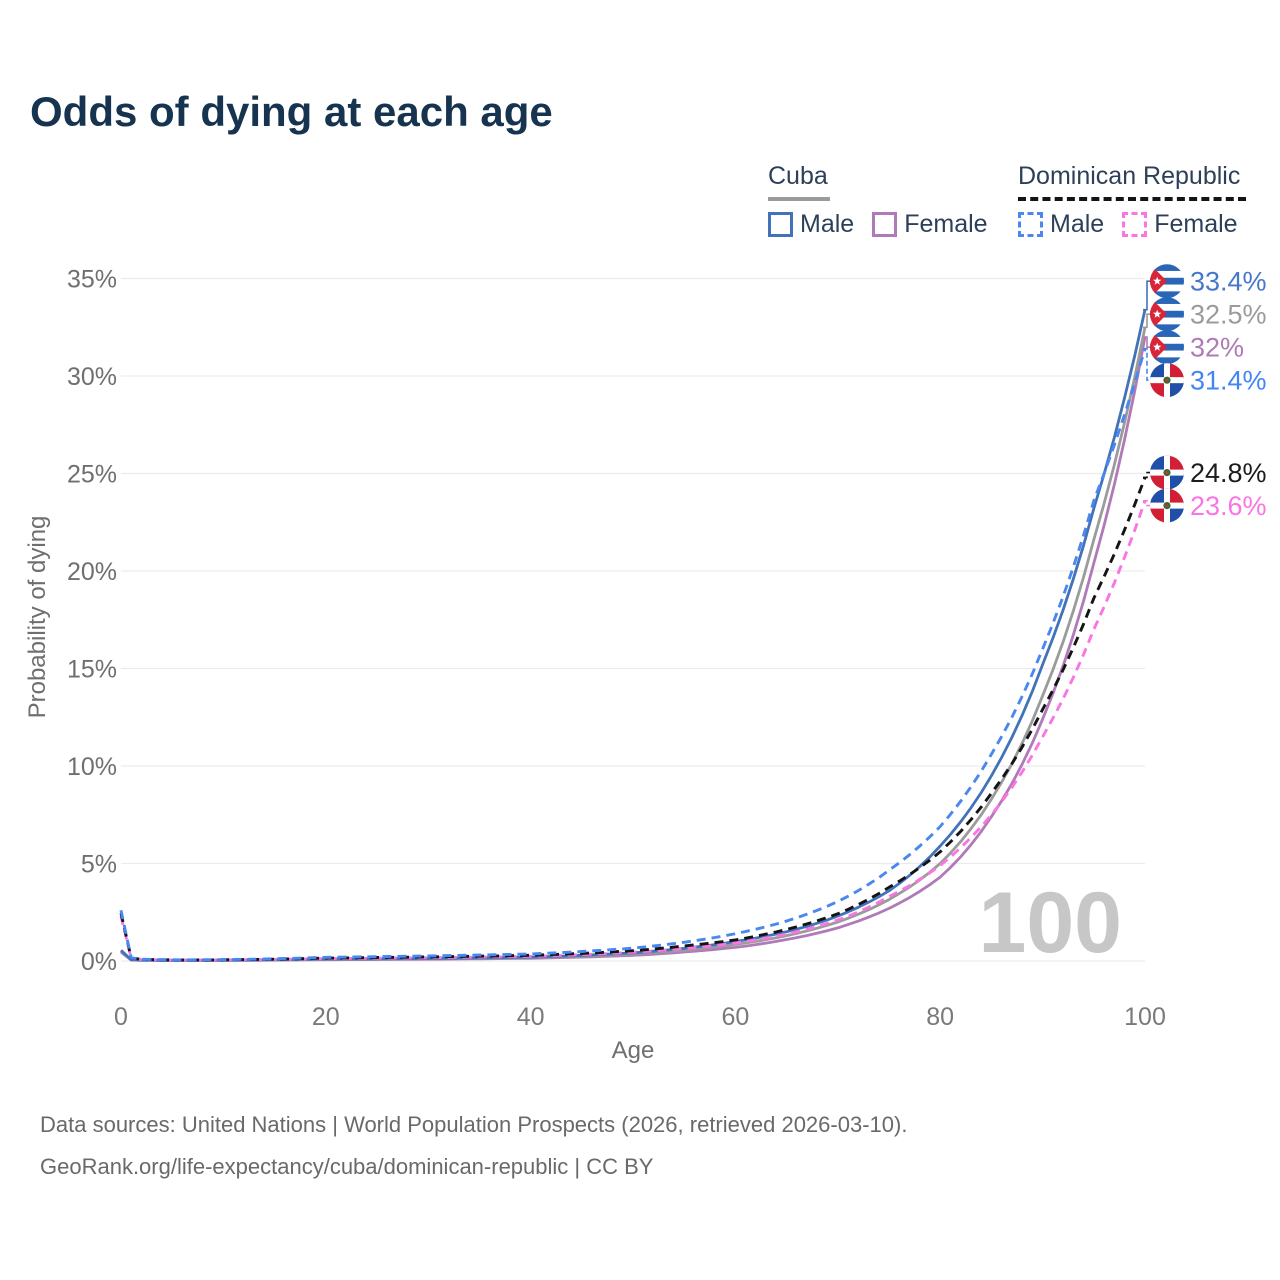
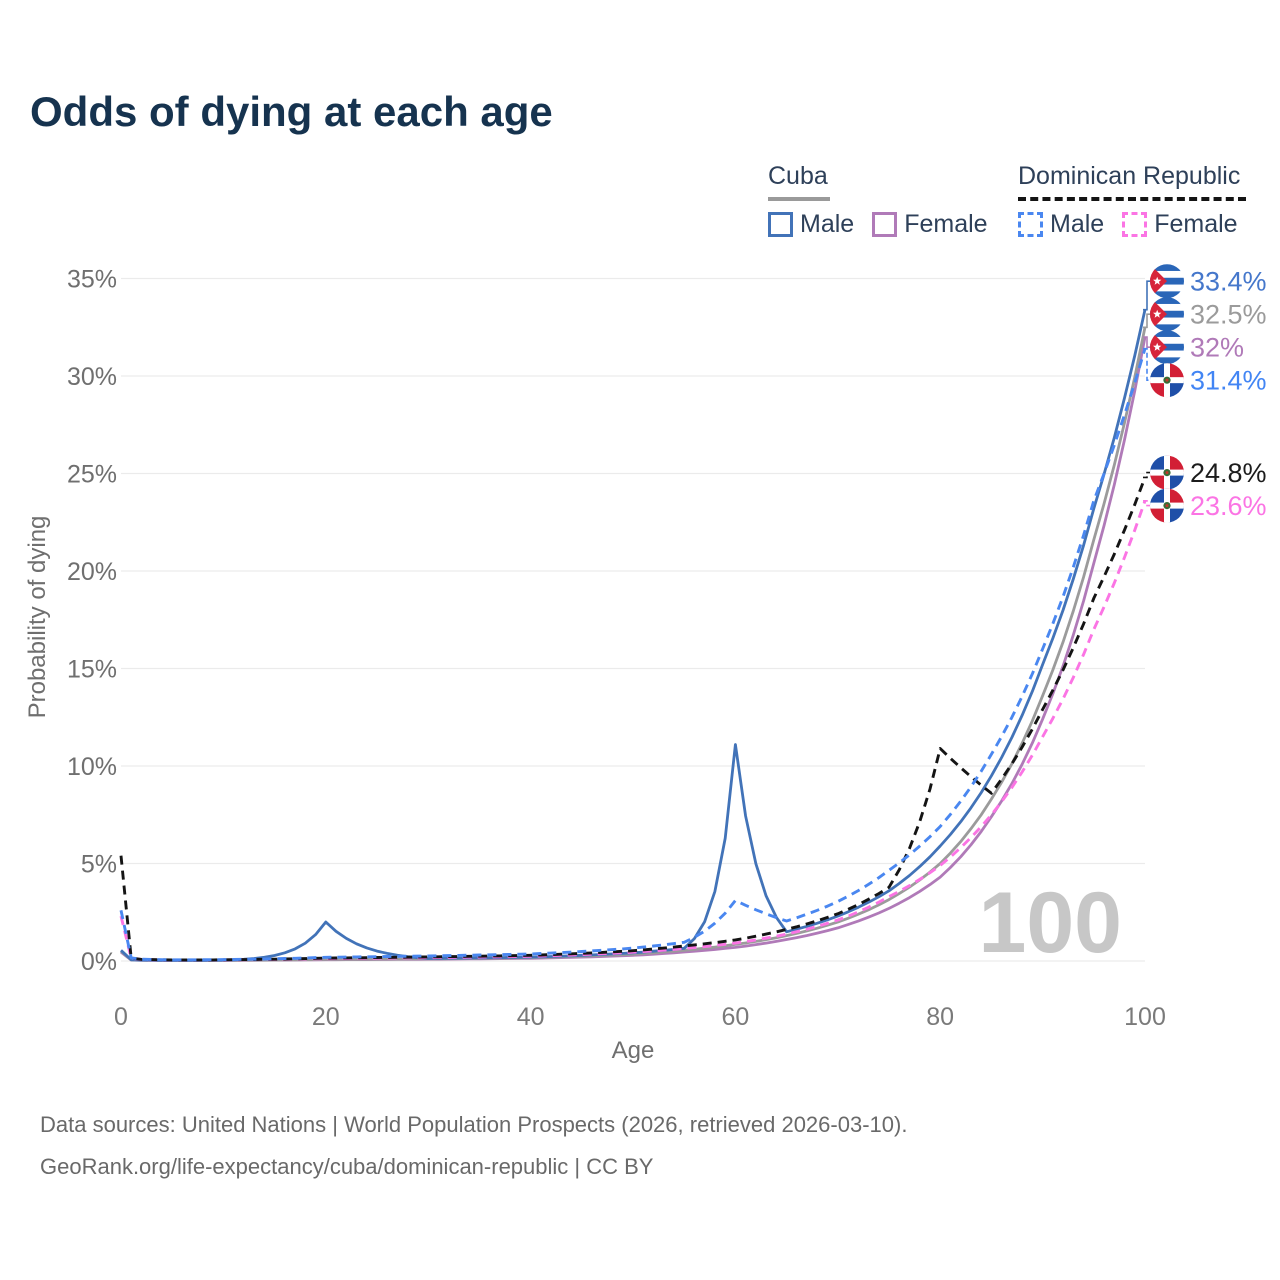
Dominican Republic/0: 2.5% -> 5.4%
Cuba Male/20: 0.1% -> 2.0%
Cuba Male/60: 1.0% -> 11.1%
Dominican Republic Male/60: 1.4% -> 3.1%
Dominican Republic/80: 5.6% -> 10.9%
